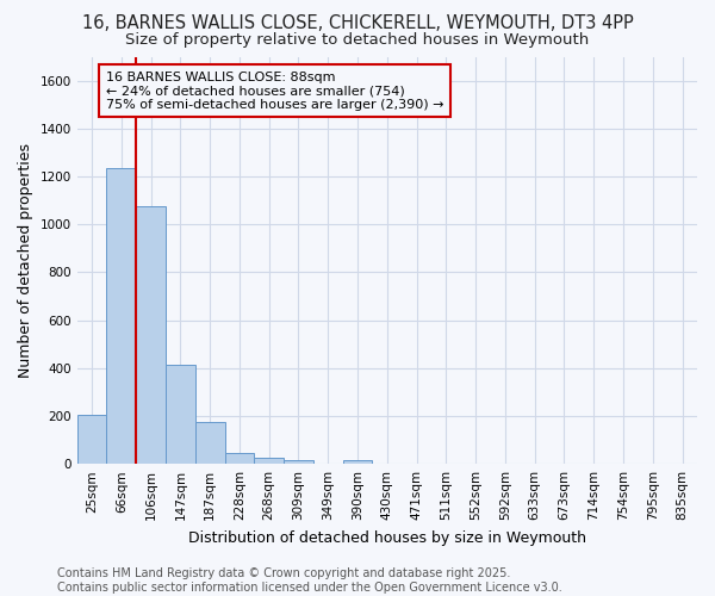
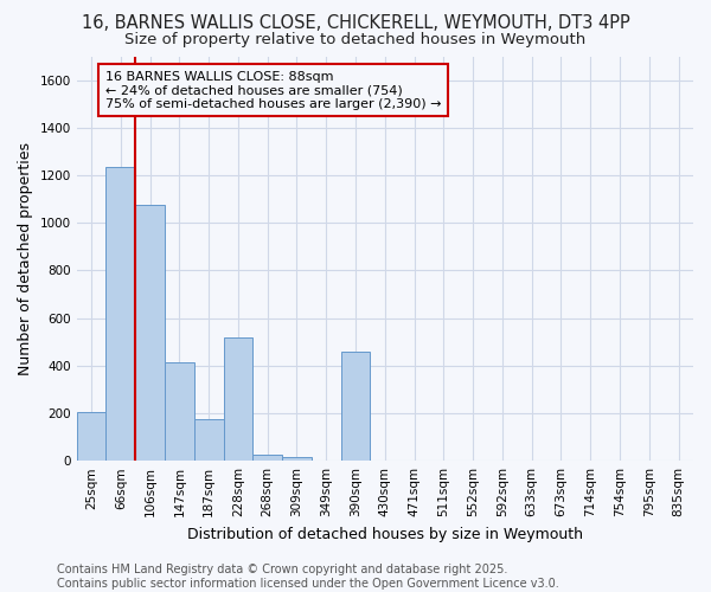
228sqm: 45 -> 520
390sqm: 15 -> 460
